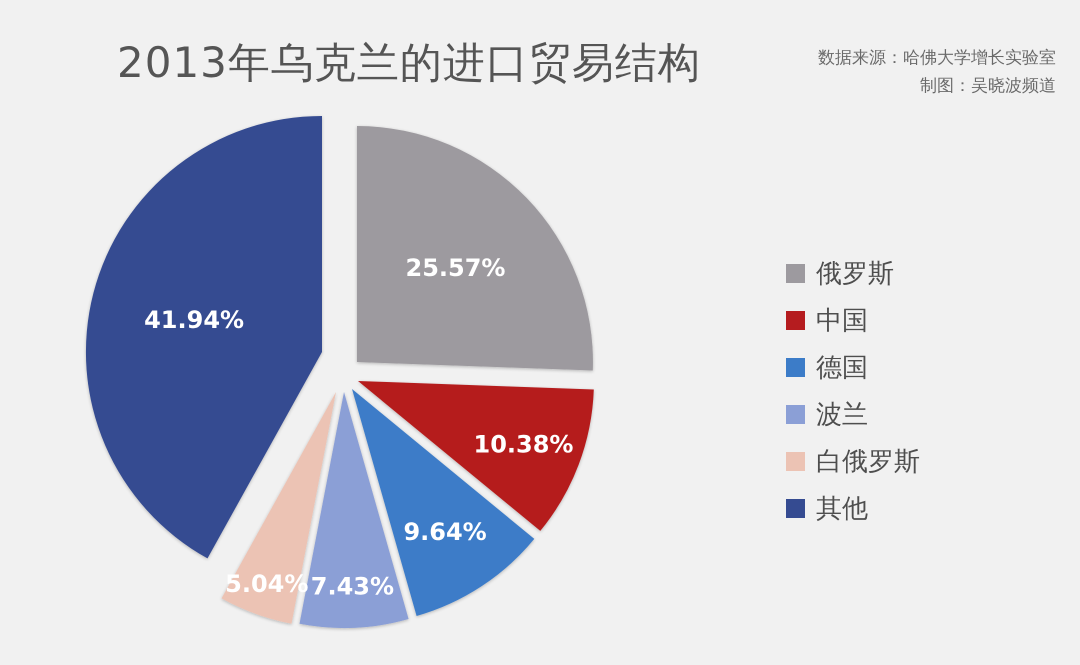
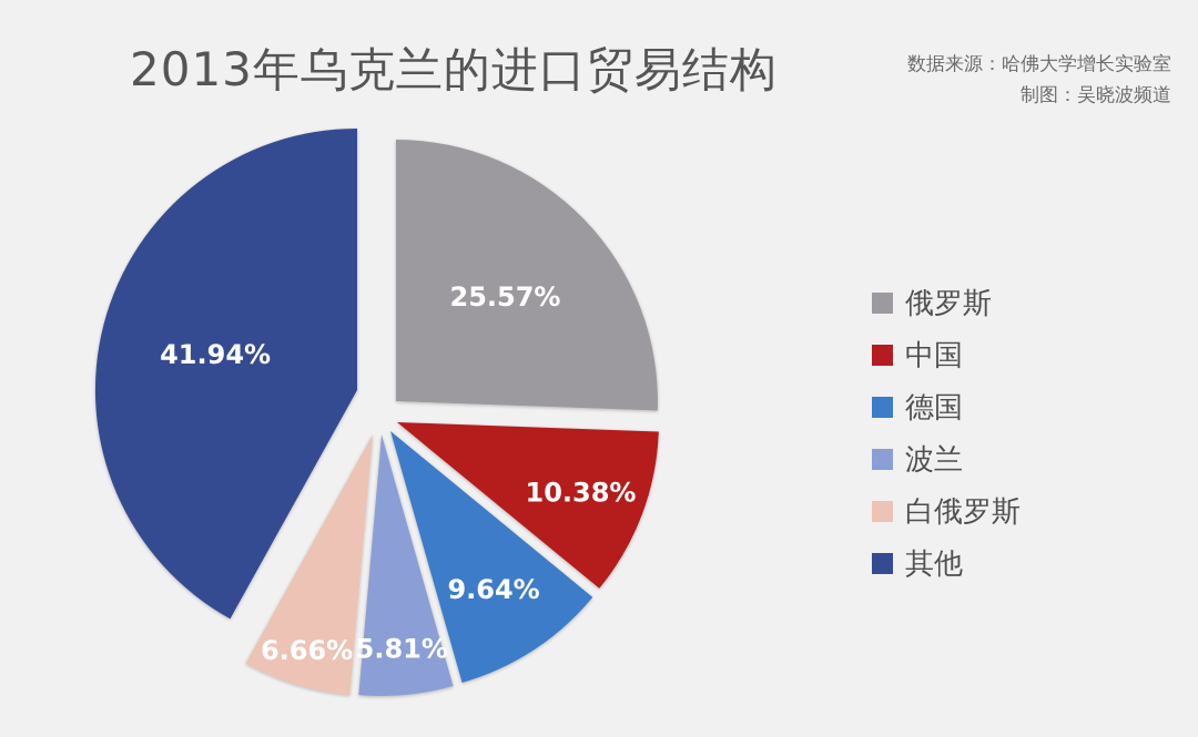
波兰: 7.43% -> 5.81%
白俄罗斯: 5.04% -> 6.66%
